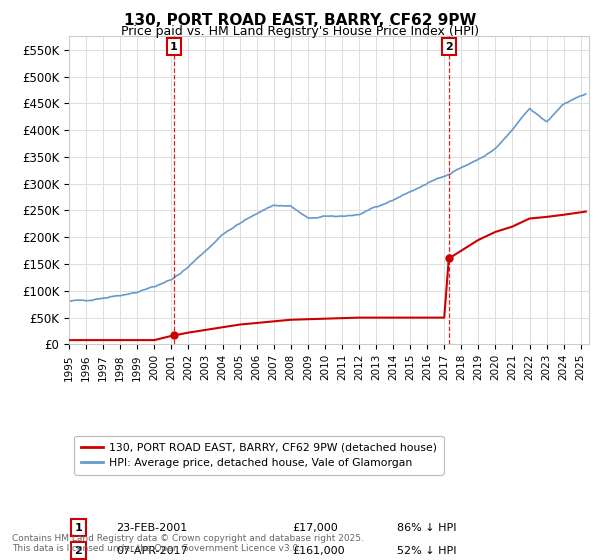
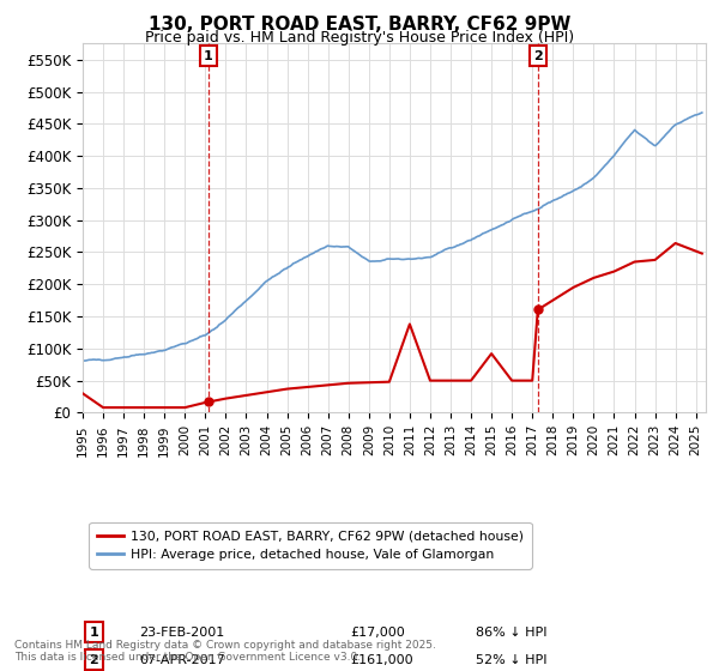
130, PORT ROAD EAST, BARRY, CF62 9PW (detached house)/1995: £8K -> £30K
130, PORT ROAD EAST, BARRY, CF62 9PW (detached house)/2011: £49K -> £138K
130, PORT ROAD EAST, BARRY, CF62 9PW (detached house)/2015: £50K -> £92K
130, PORT ROAD EAST, BARRY, CF62 9PW (detached house)/2024: £242K -> £264K
